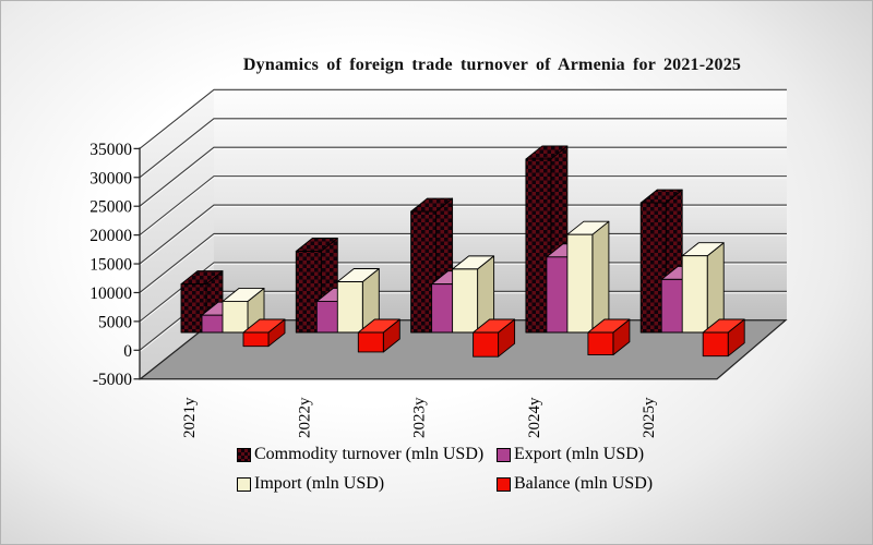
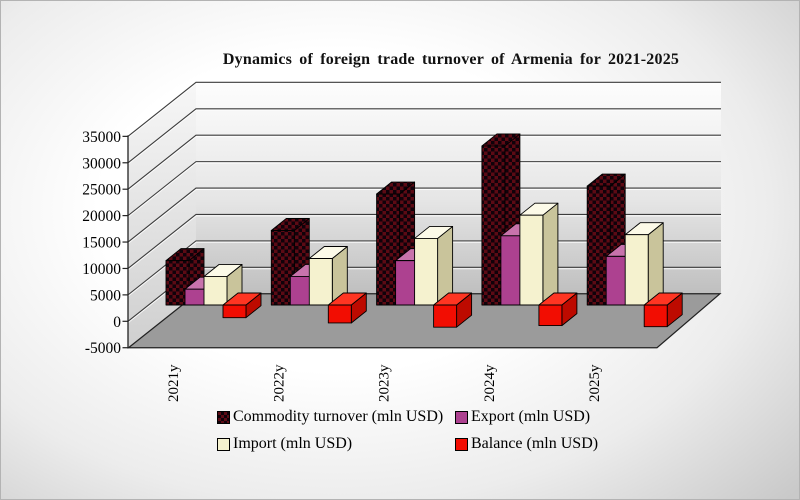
Import (mln USD)/2023y: 11000 -> 13000
